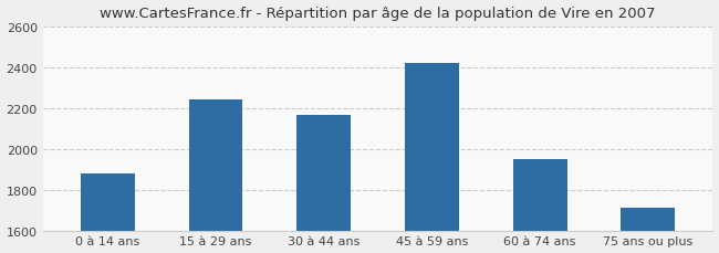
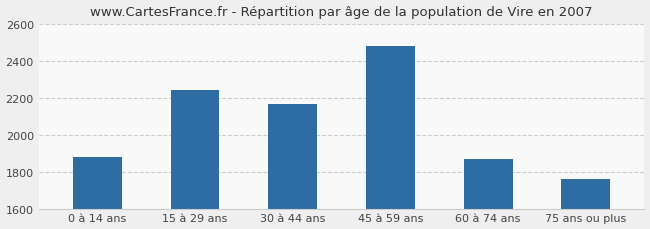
45 à 59 ans: 2420 -> 2480
60 à 74 ans: 1950 -> 1870
75 ans ou plus: 1710 -> 1760
